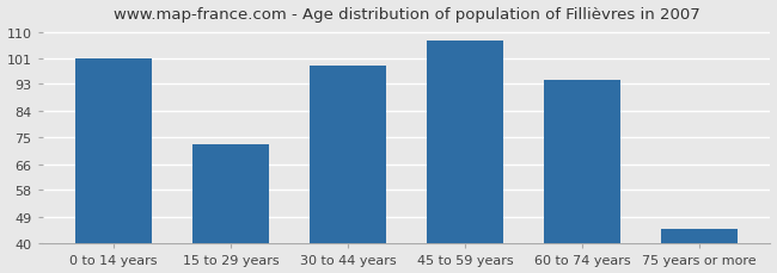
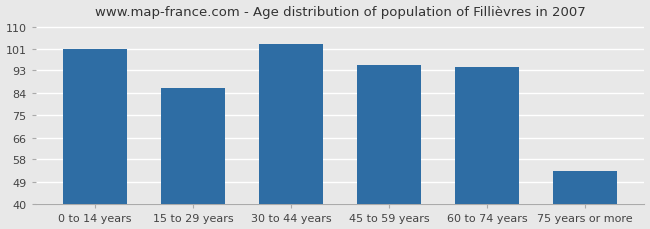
15 to 29 years: 73 -> 86
30 to 44 years: 99 -> 103
45 to 59 years: 107 -> 95
75 years or more: 45 -> 53
